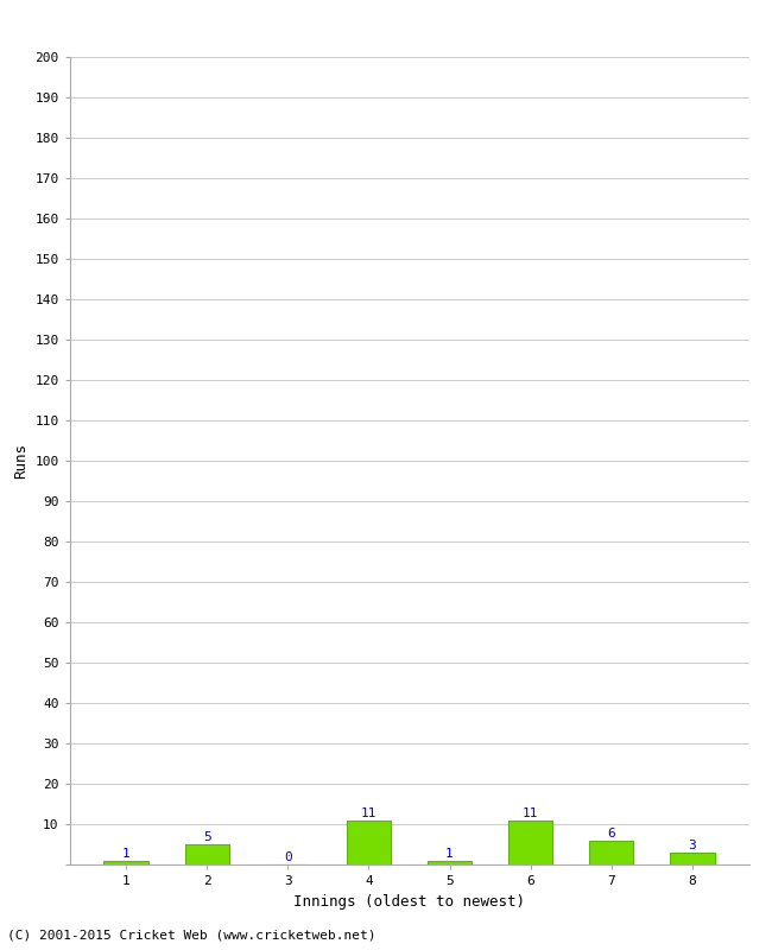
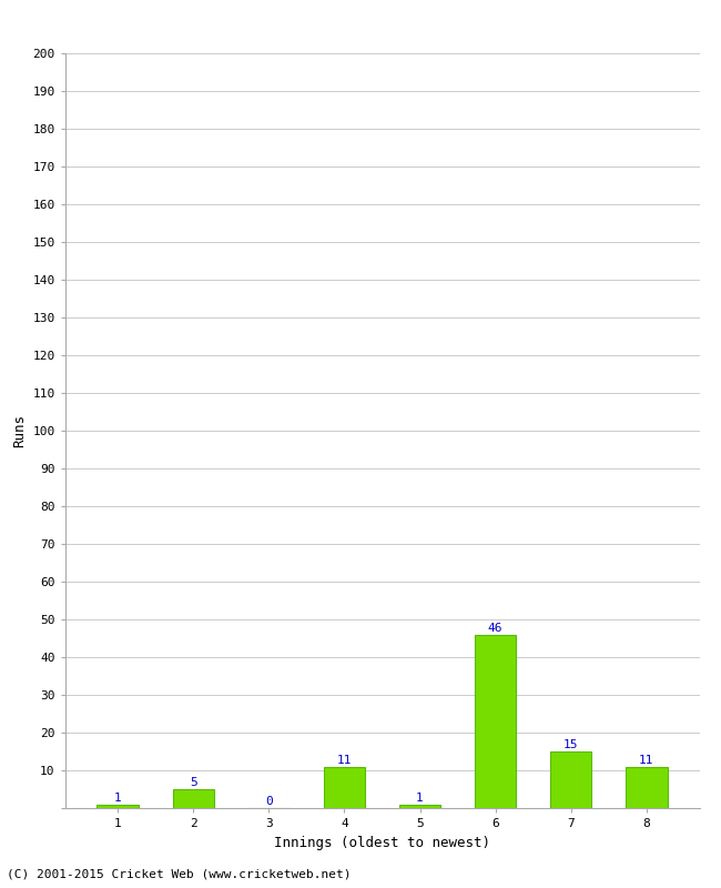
6: 11 -> 46
7: 6 -> 15
8: 3 -> 11
